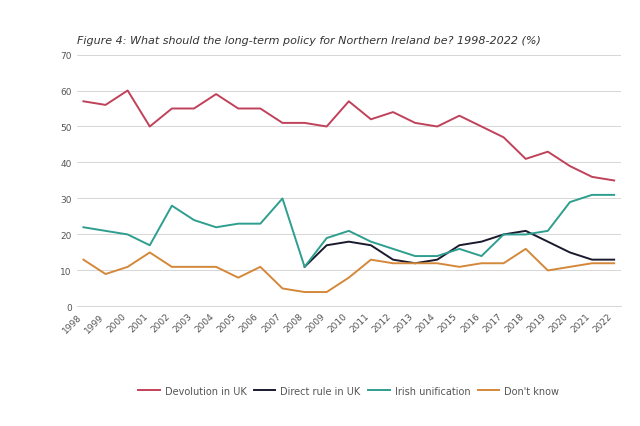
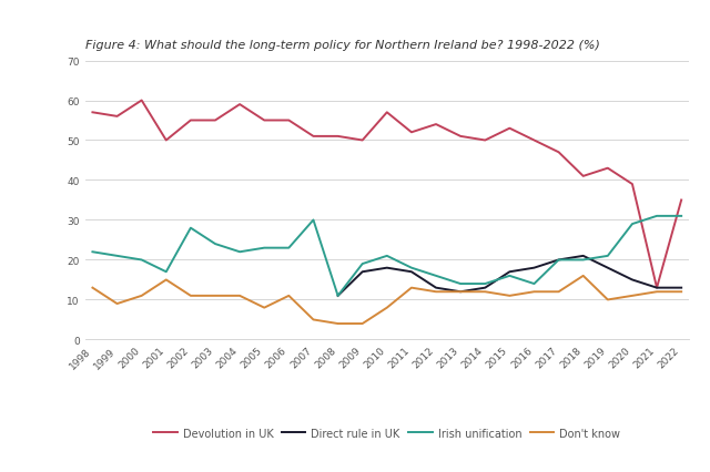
Devolution in UK/2021: 36 -> 13
